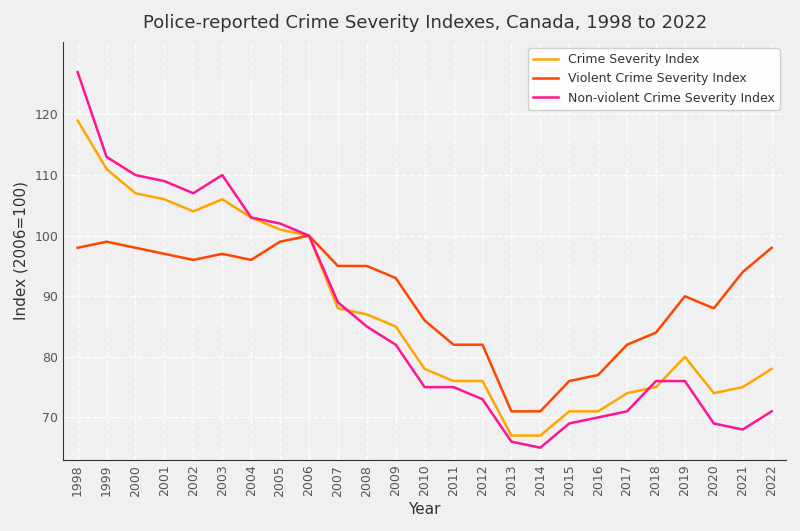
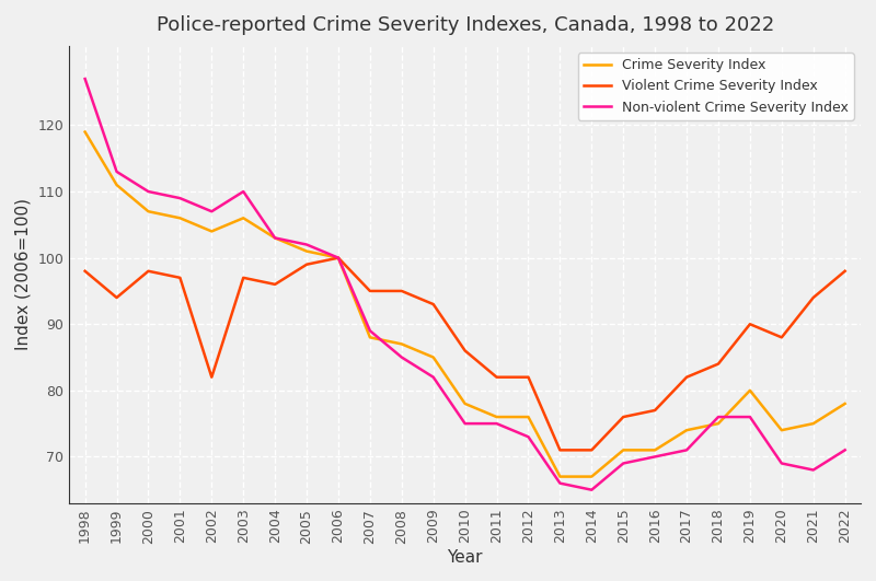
Violent Crime Severity Index/1999: 99 -> 94
Violent Crime Severity Index/2002: 96 -> 82
